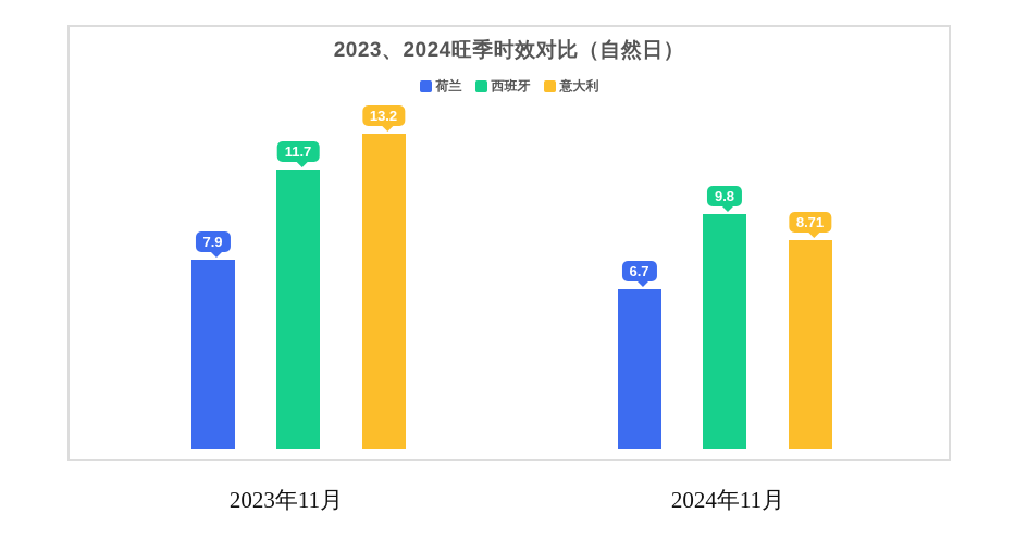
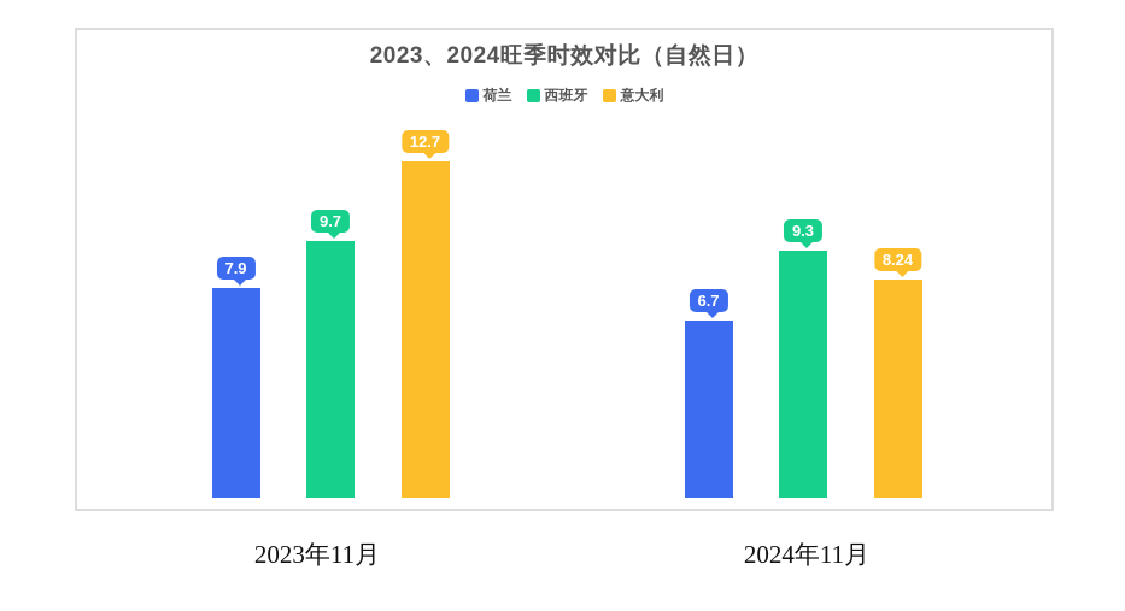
西班牙/2023年11月: 11.7 -> 9.7
意大利/2023年11月: 13.2 -> 12.7
西班牙/2024年11月: 9.8 -> 9.3
意大利/2024年11月: 8.71 -> 8.24
